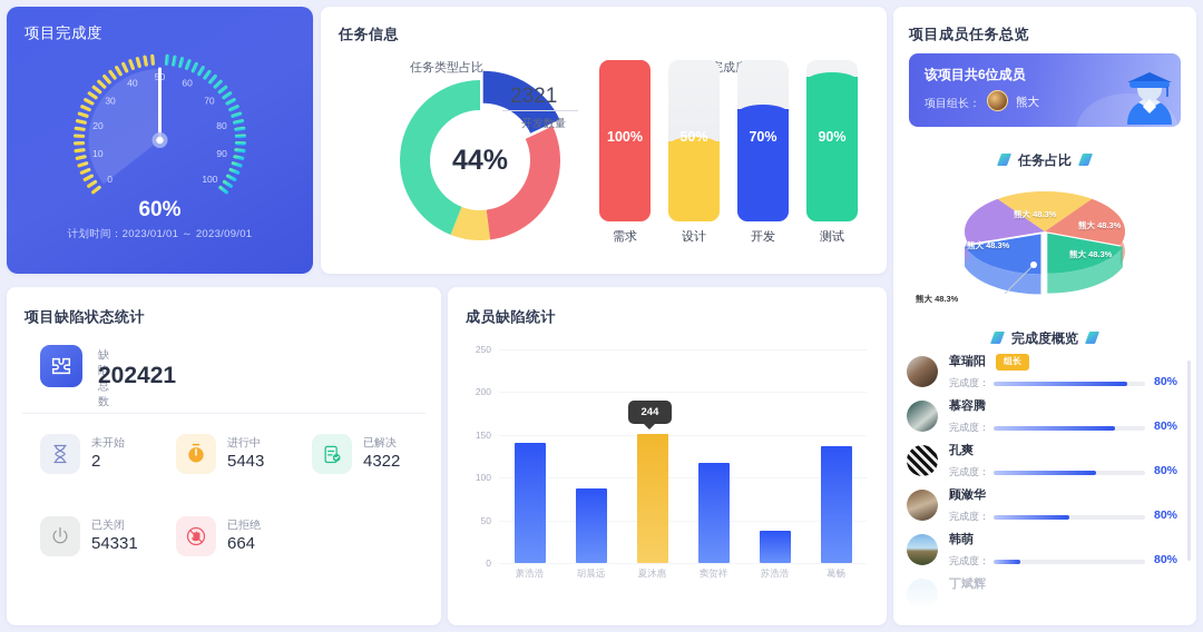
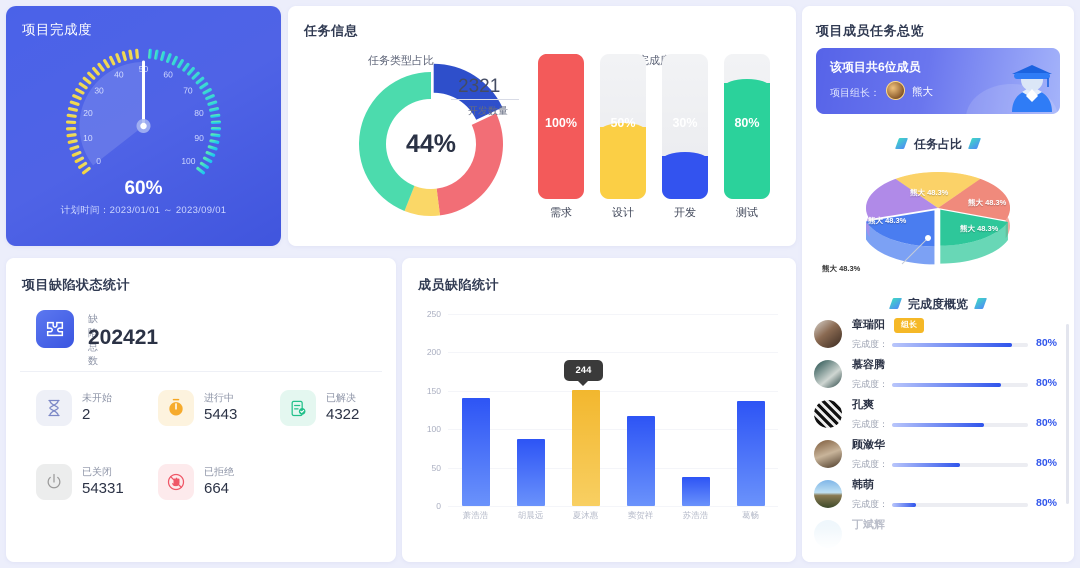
任务完成度统计/开发: 70% -> 30%
任务完成度统计/测试: 90% -> 80%
